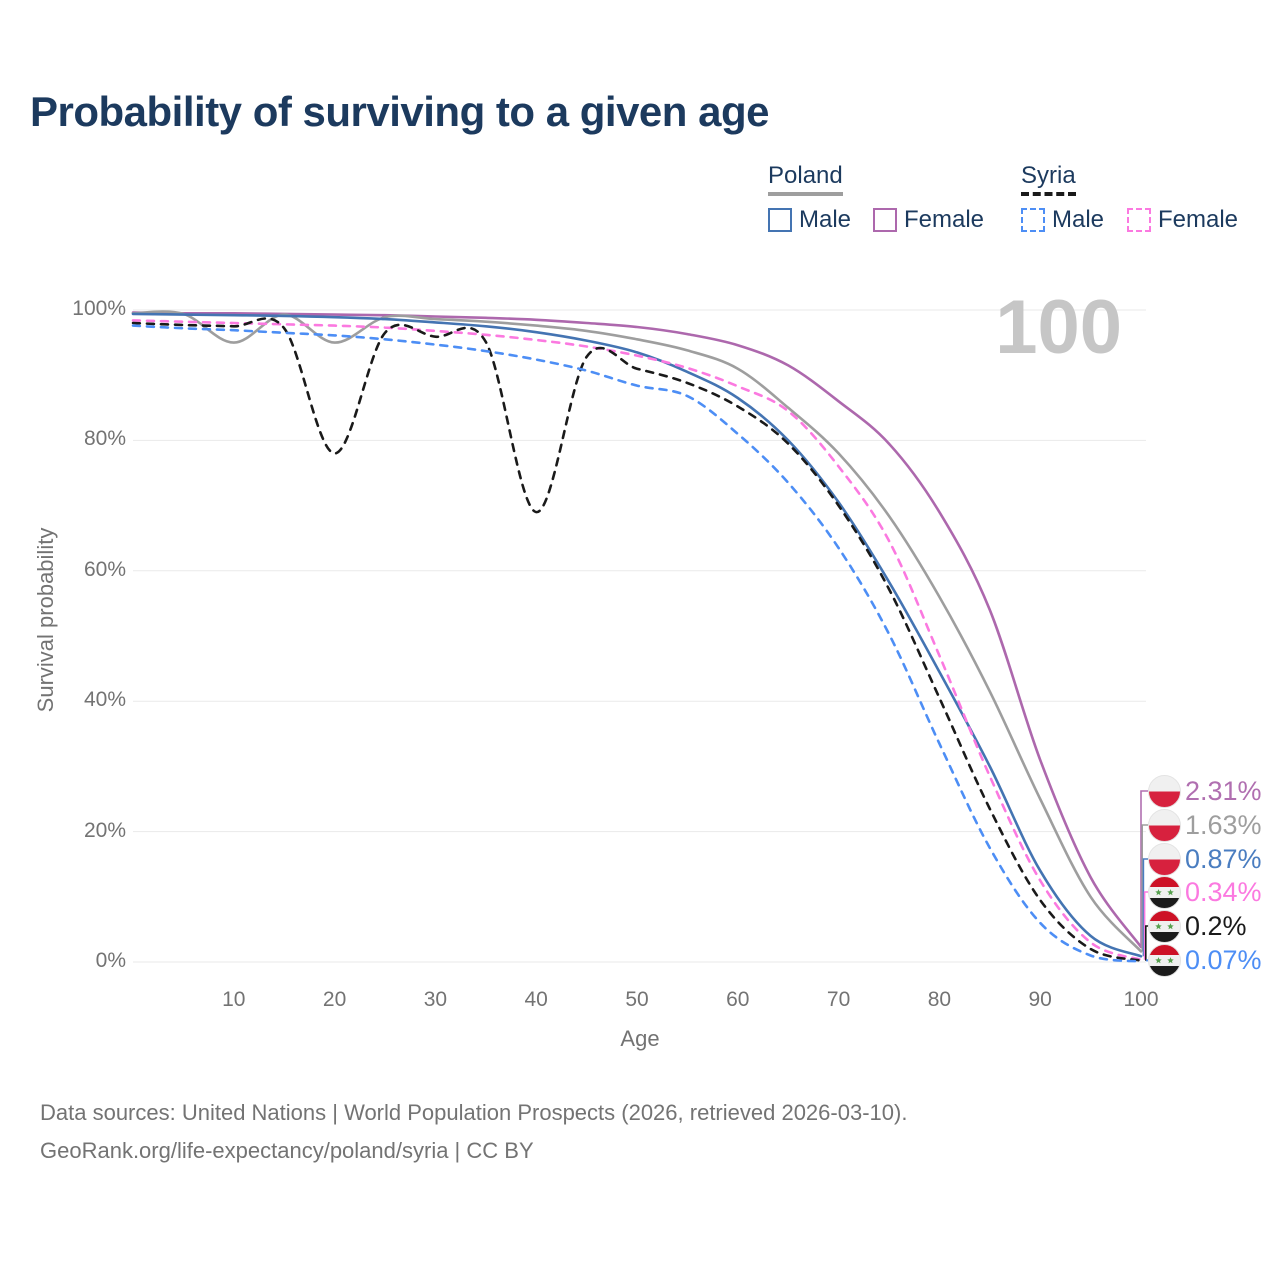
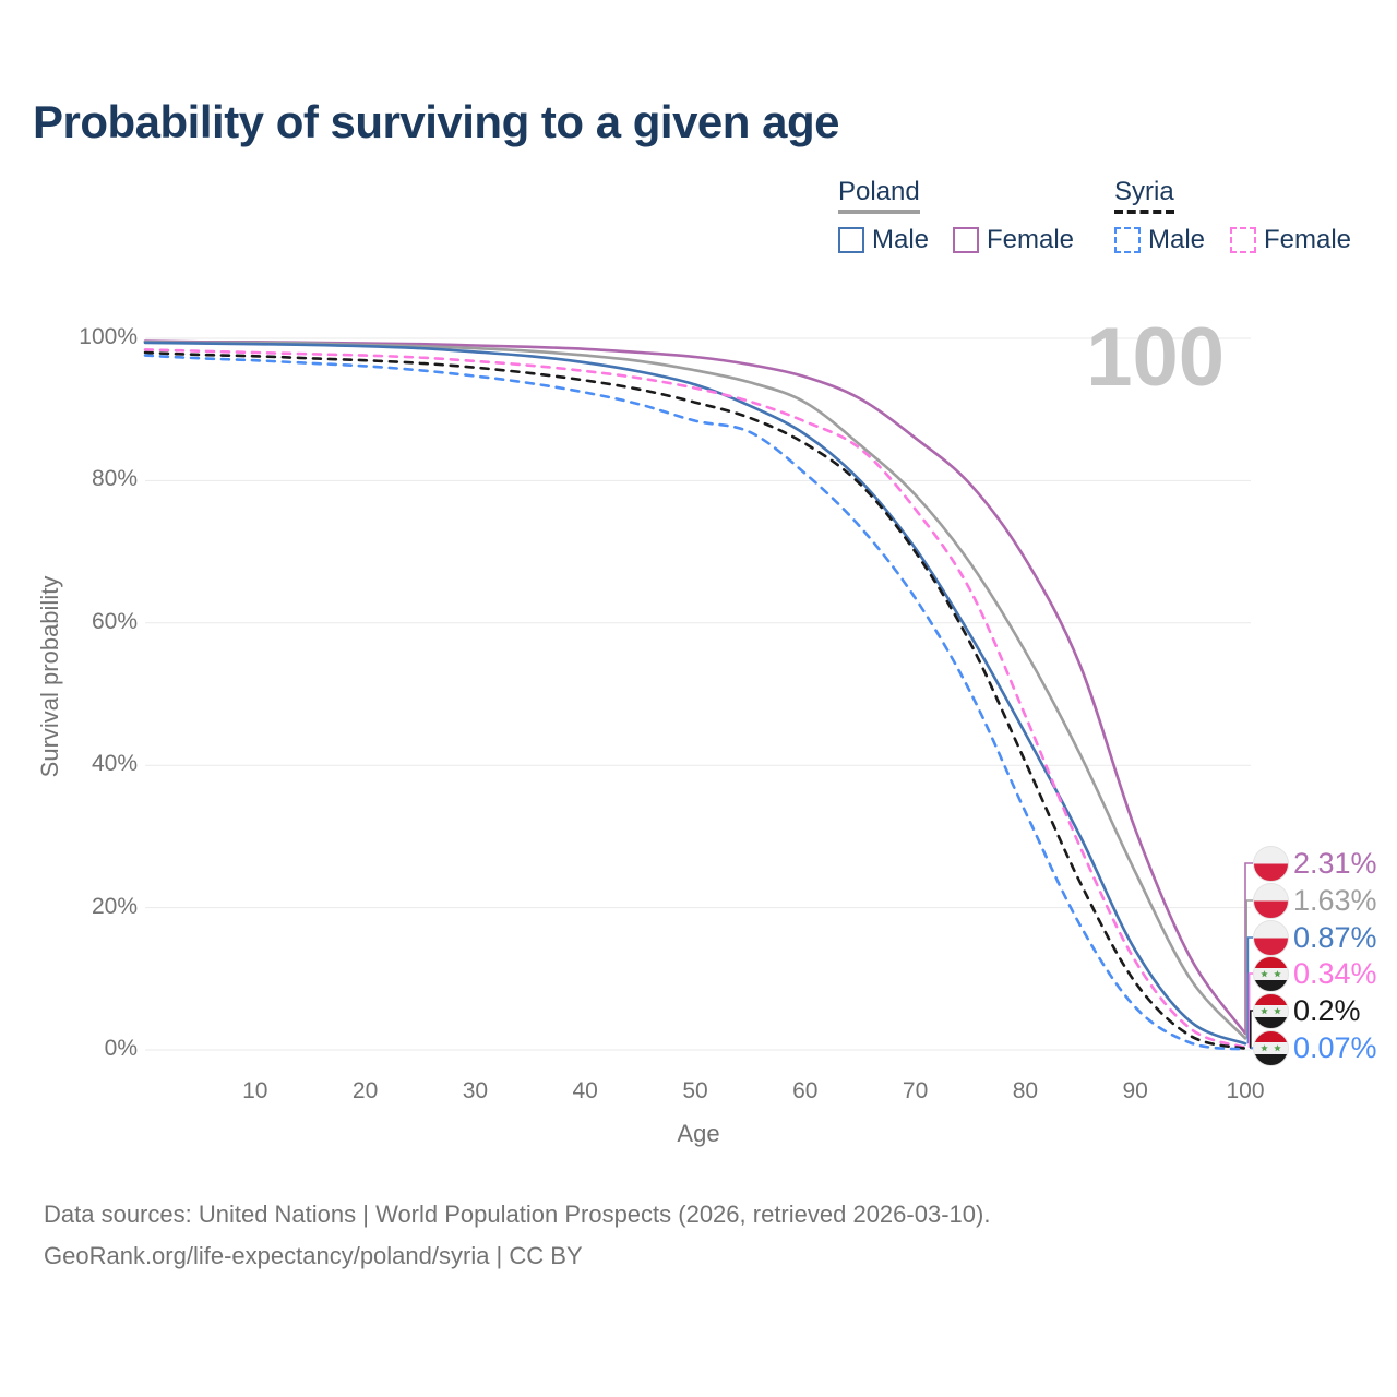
Poland/10: 95% -> 99%
Poland/20: 95% -> 99%
Syria/20: 78% -> 97%
Syria/40: 69% -> 94%
